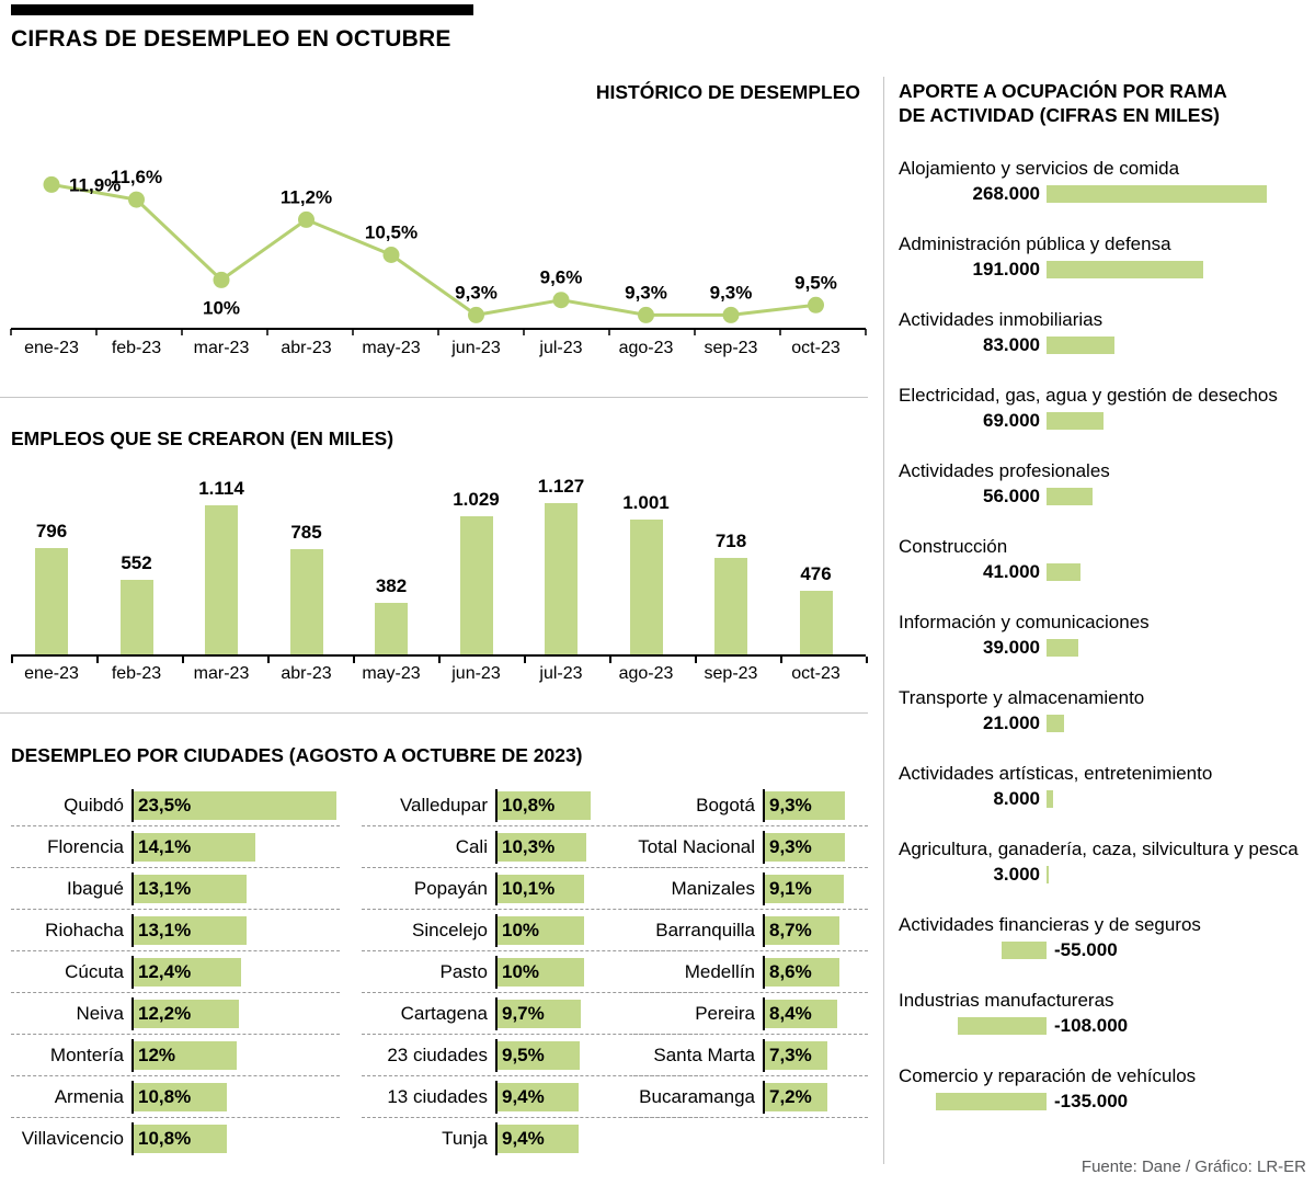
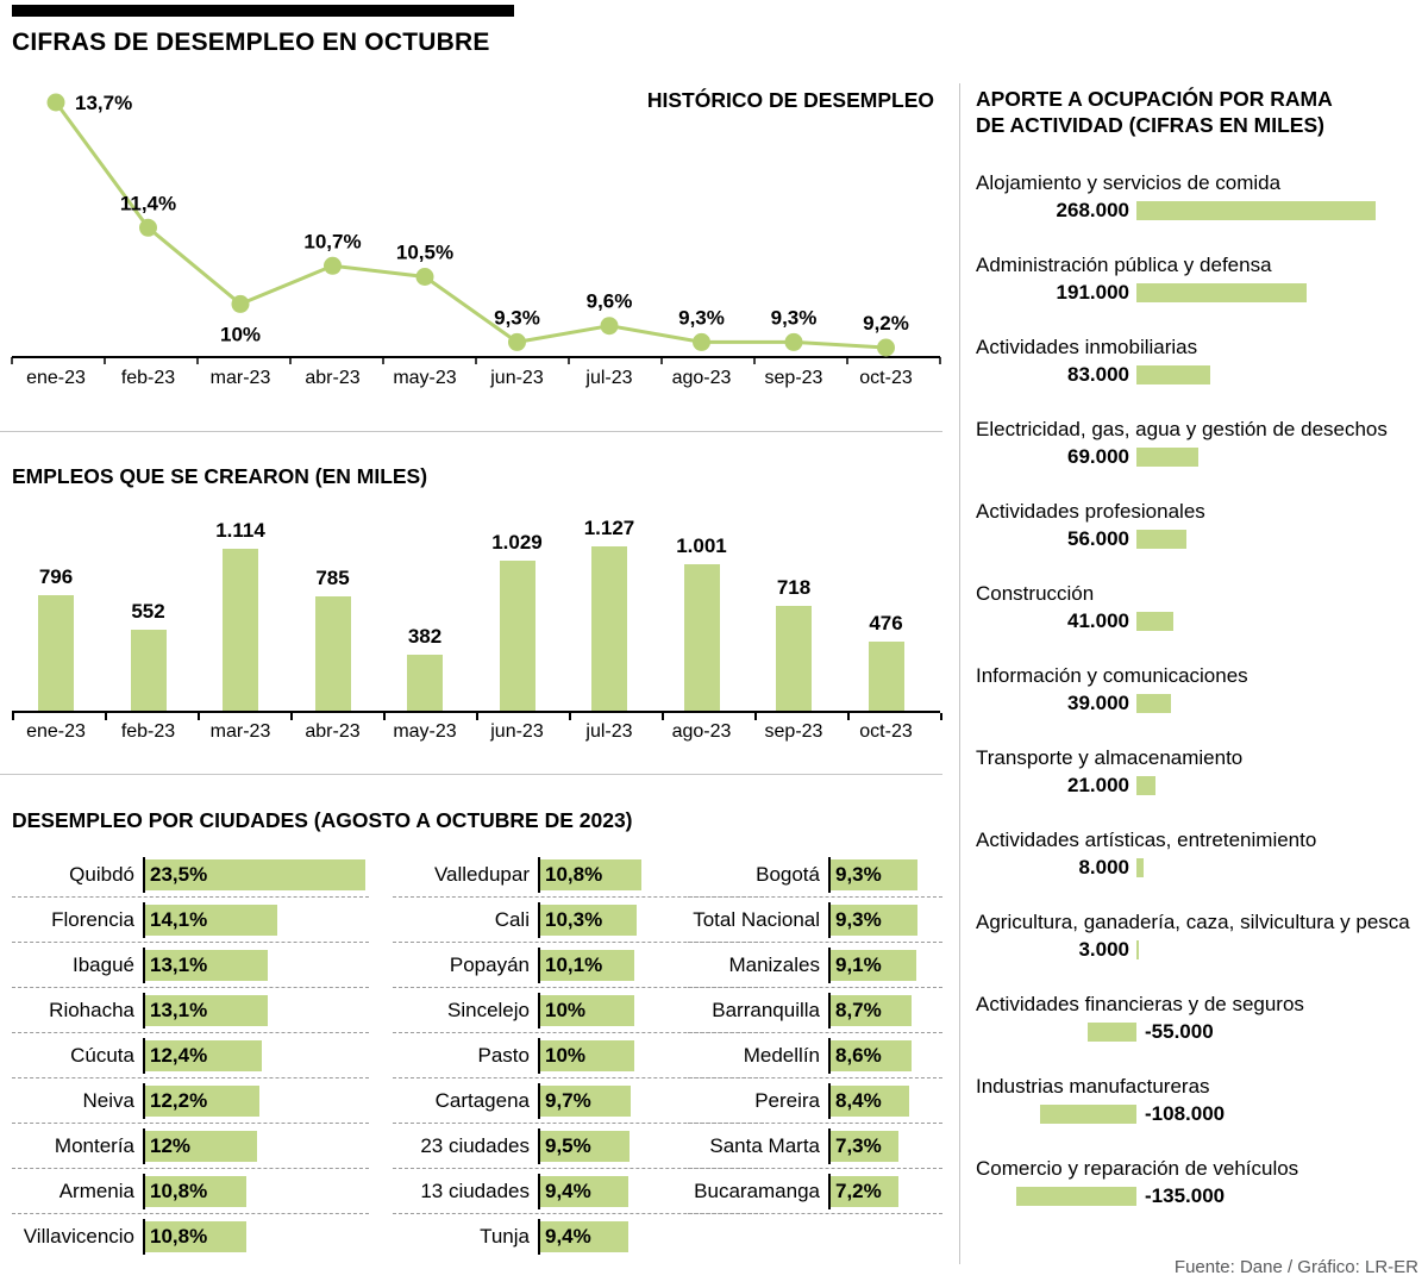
HISTÓRICO DE DESEMPLEO/ene-23: 11,9% -> 13,7%
HISTÓRICO DE DESEMPLEO/feb-23: 11,6% -> 11,4%
HISTÓRICO DE DESEMPLEO/abr-23: 11,2% -> 10,7%
HISTÓRICO DE DESEMPLEO/oct-23: 9,5% -> 9,2%
